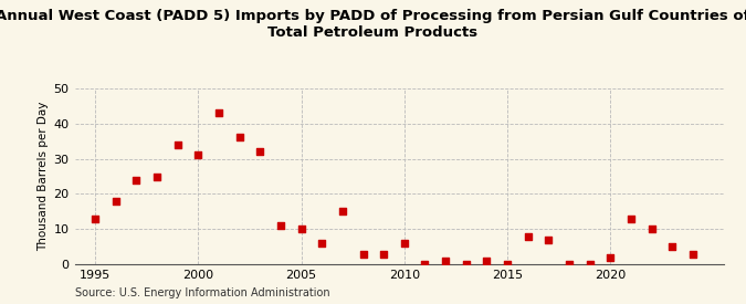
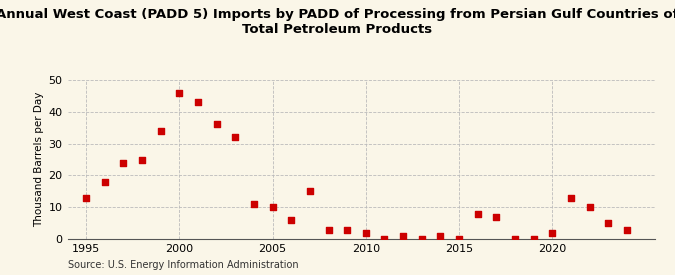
2000: 31 -> 46
2010: 6 -> 2
